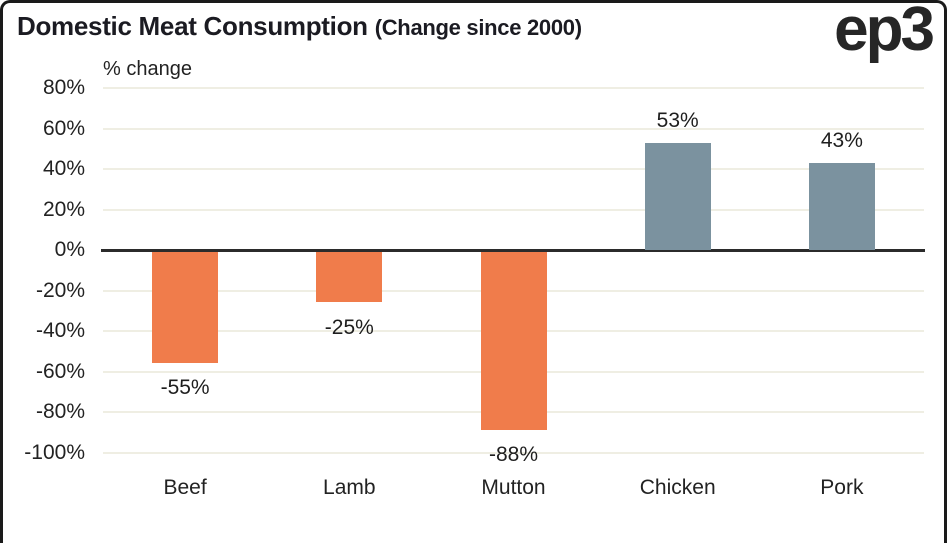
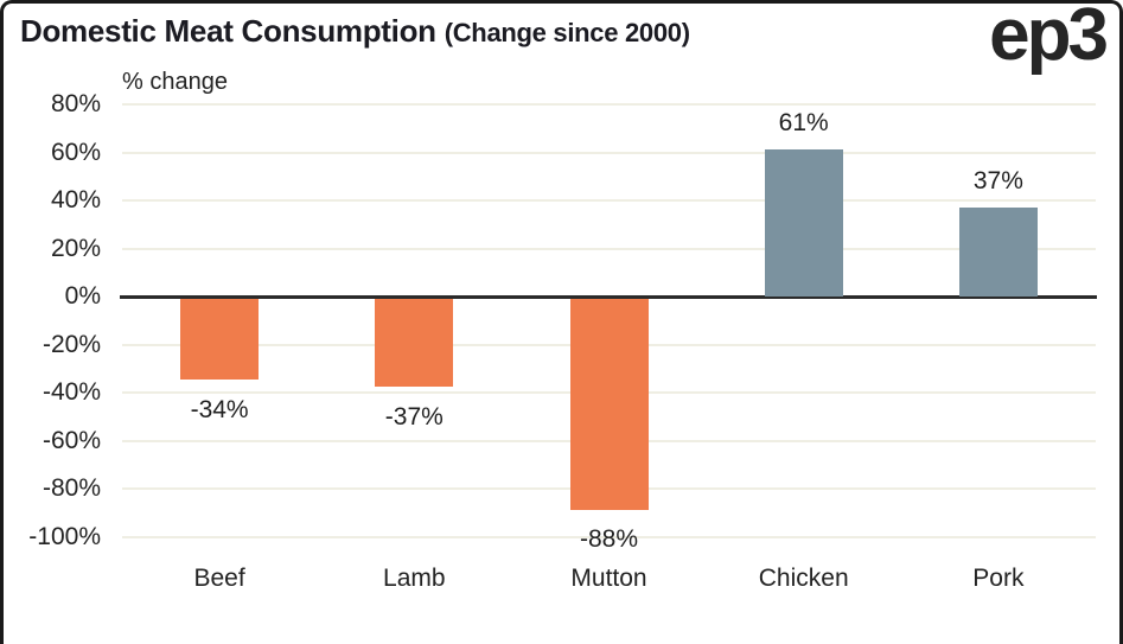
Beef: -55% -> -34%
Lamb: -25% -> -37%
Chicken: 53% -> 61%
Pork: 43% -> 37%
